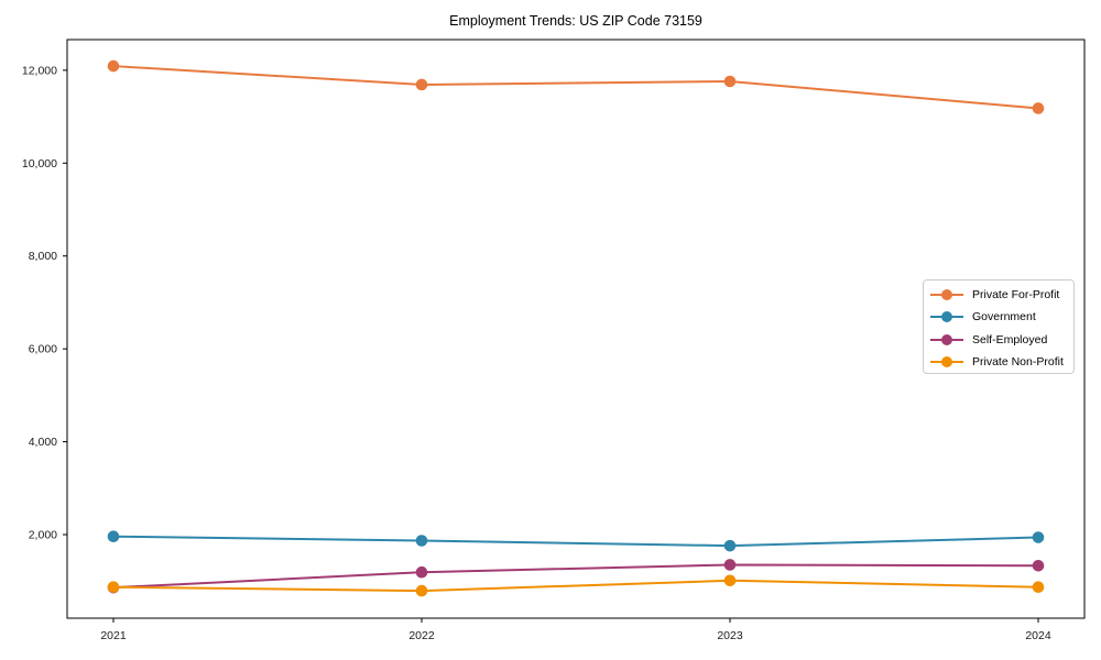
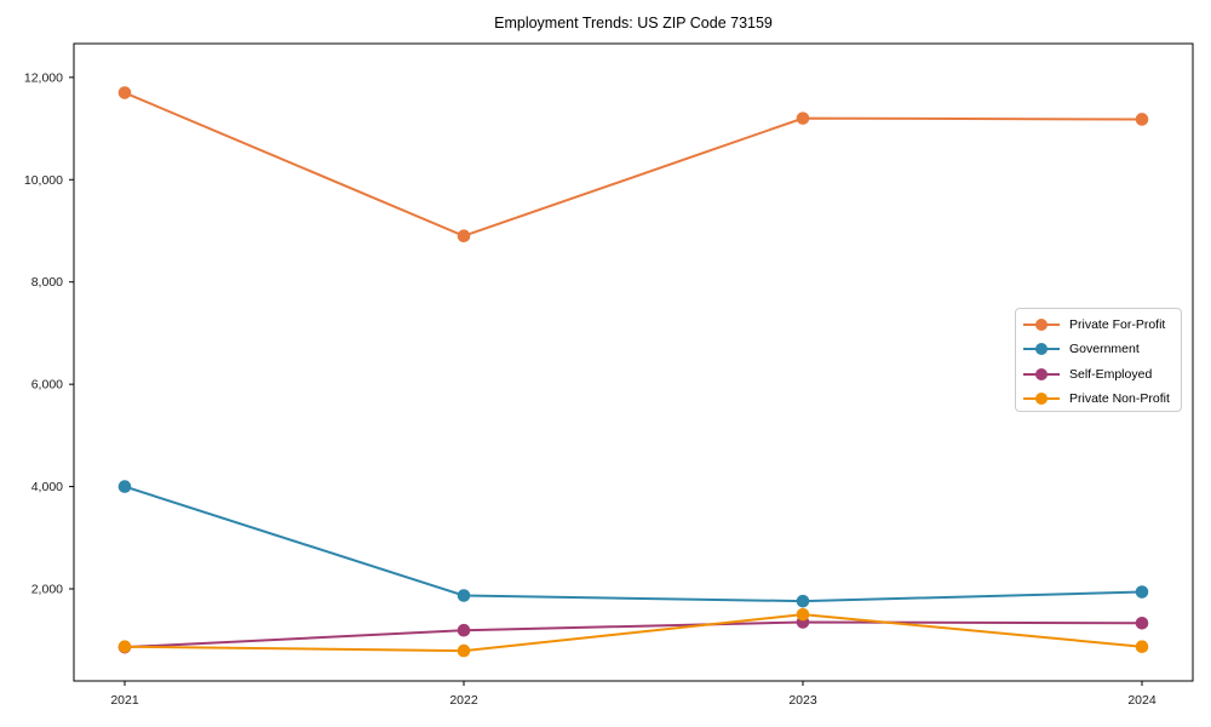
Private For-Profit/2021: 12100 -> 11700
Government/2021: 2000 -> 4000
Private For-Profit/2022: 11700 -> 8900
Private For-Profit/2023: 11800 -> 11200
Private Non-Profit/2023: 1000 -> 1500
